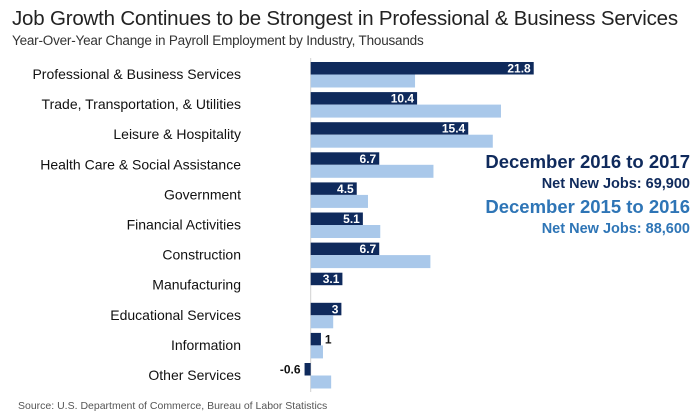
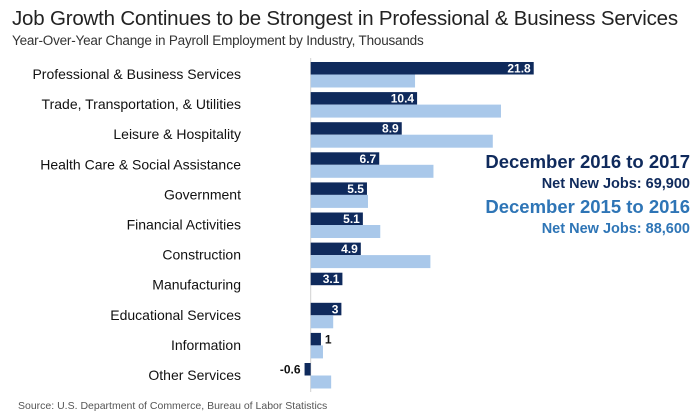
December 2016 to 2017/Leisure & Hospitality: 15.4 -> 8.9
December 2016 to 2017/Government: 4.5 -> 5.5
December 2016 to 2017/Construction: 6.7 -> 4.9
